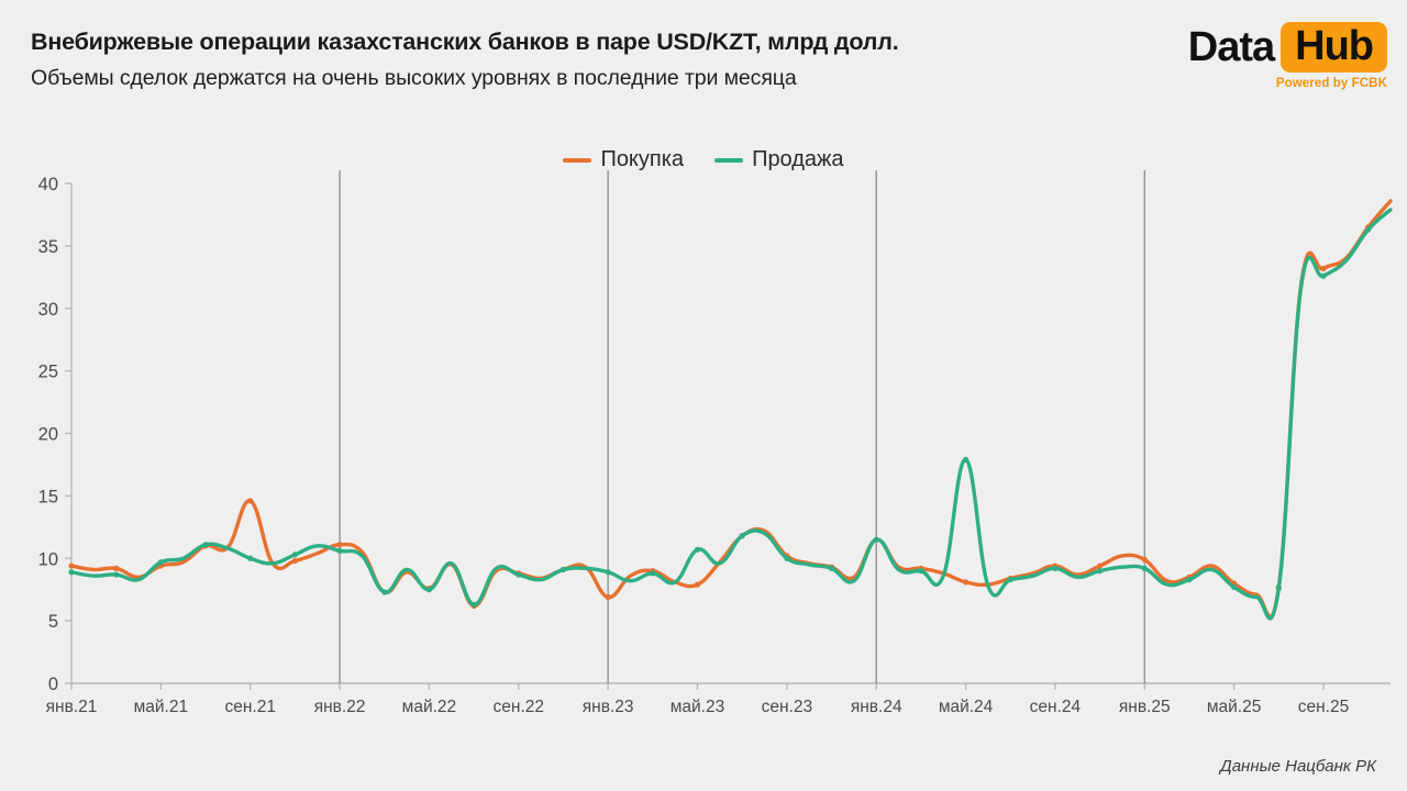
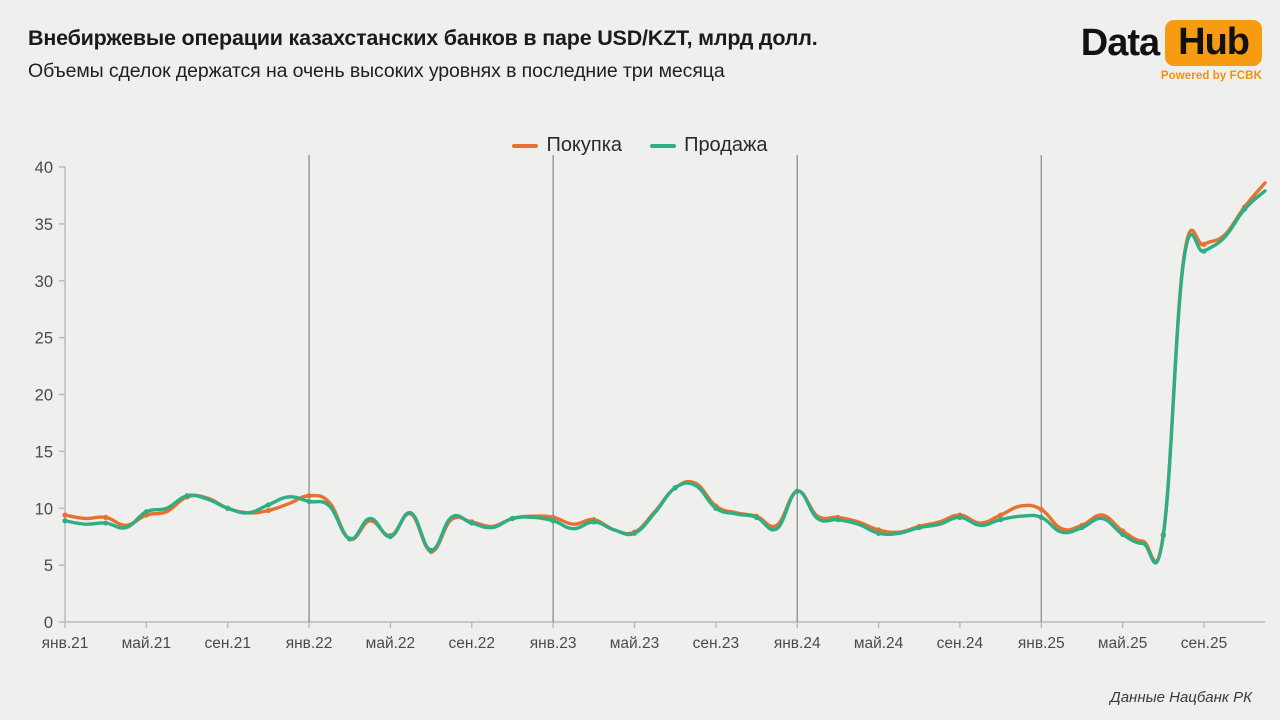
Покупка/сен.21: 14.6 -> 10.0
Покупка/янв.23: 6.9 -> 9.2
Продажа/май.23: 10.7 -> 7.8
Продажа/май.24: 17.9 -> 7.8
